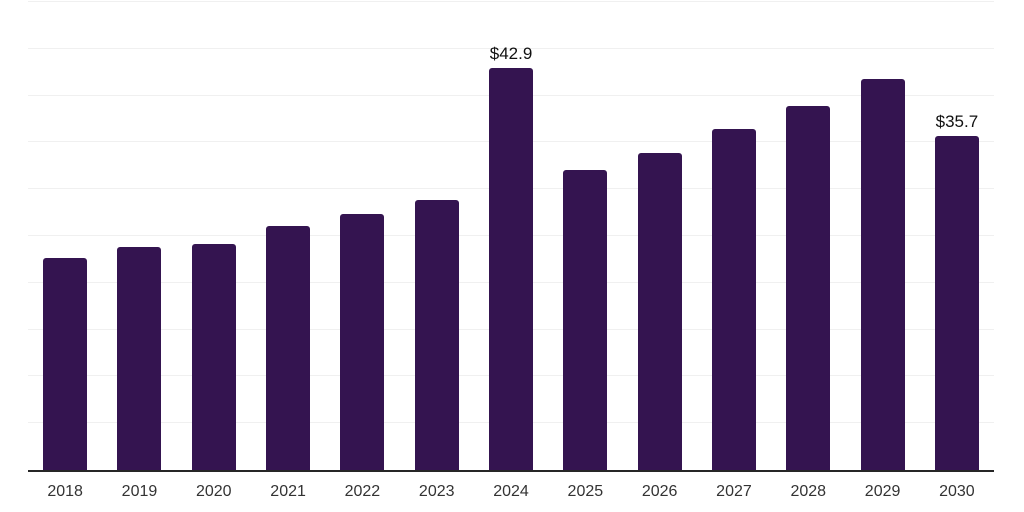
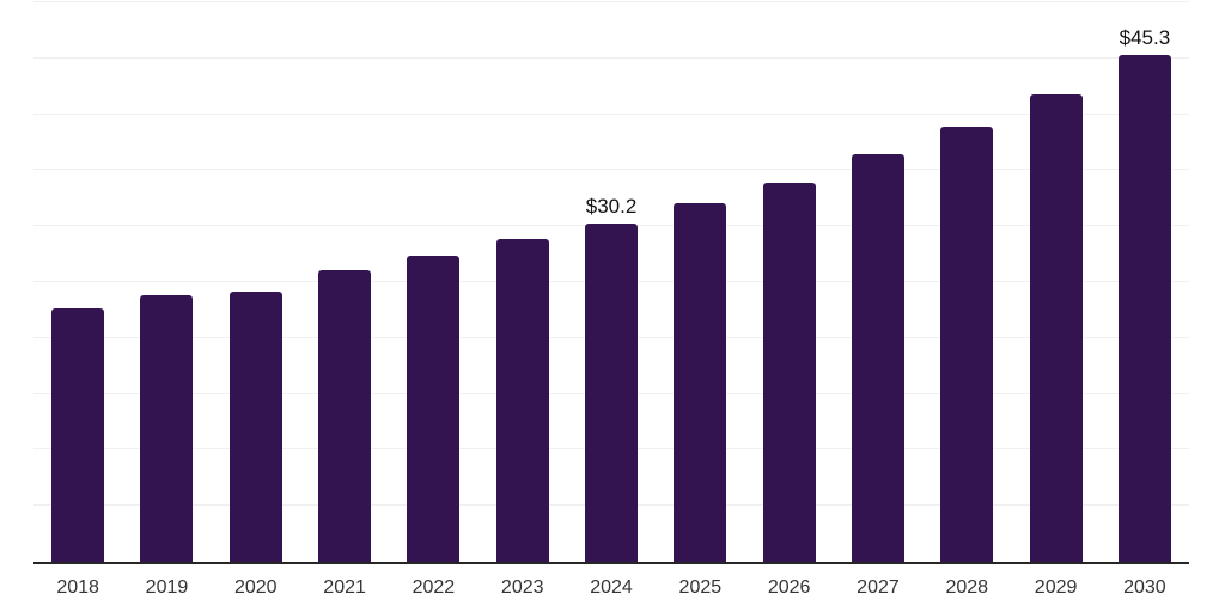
2024: $42.9 -> $30.2
2030: $35.7 -> $45.3
